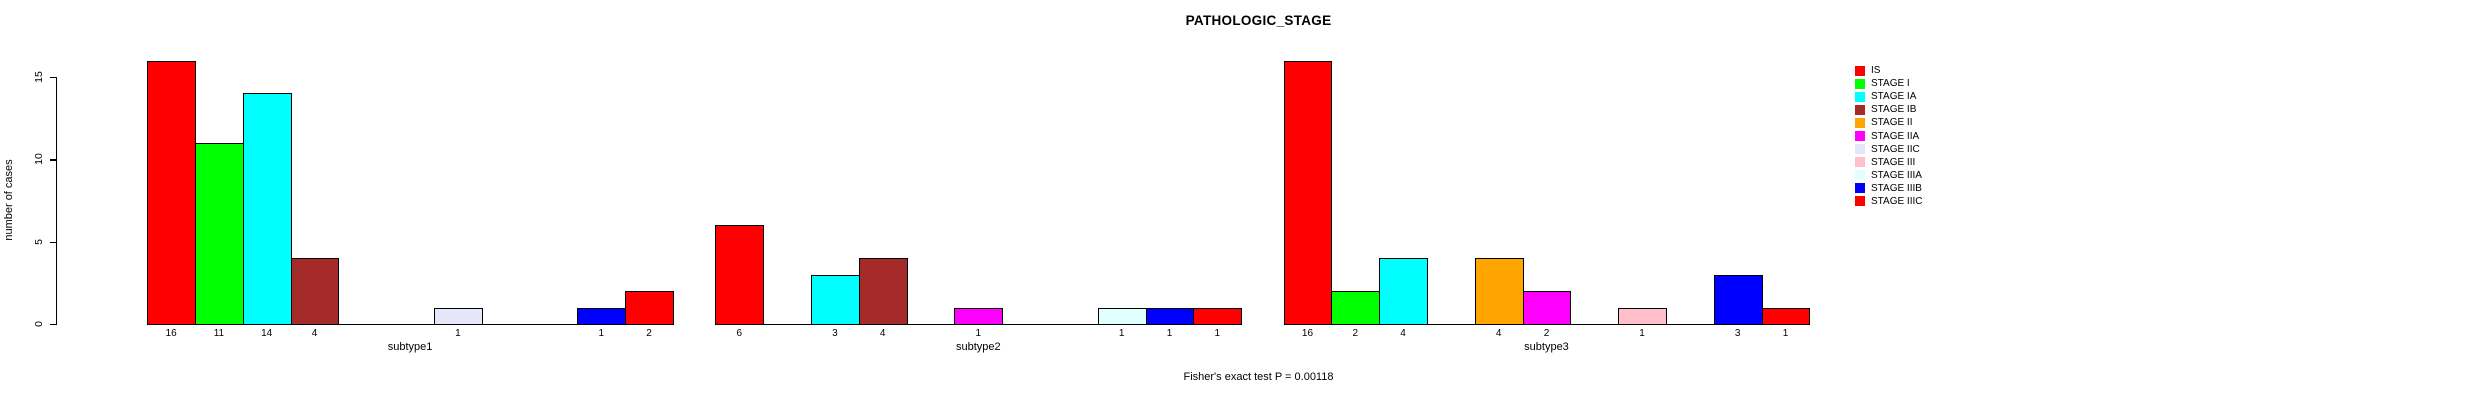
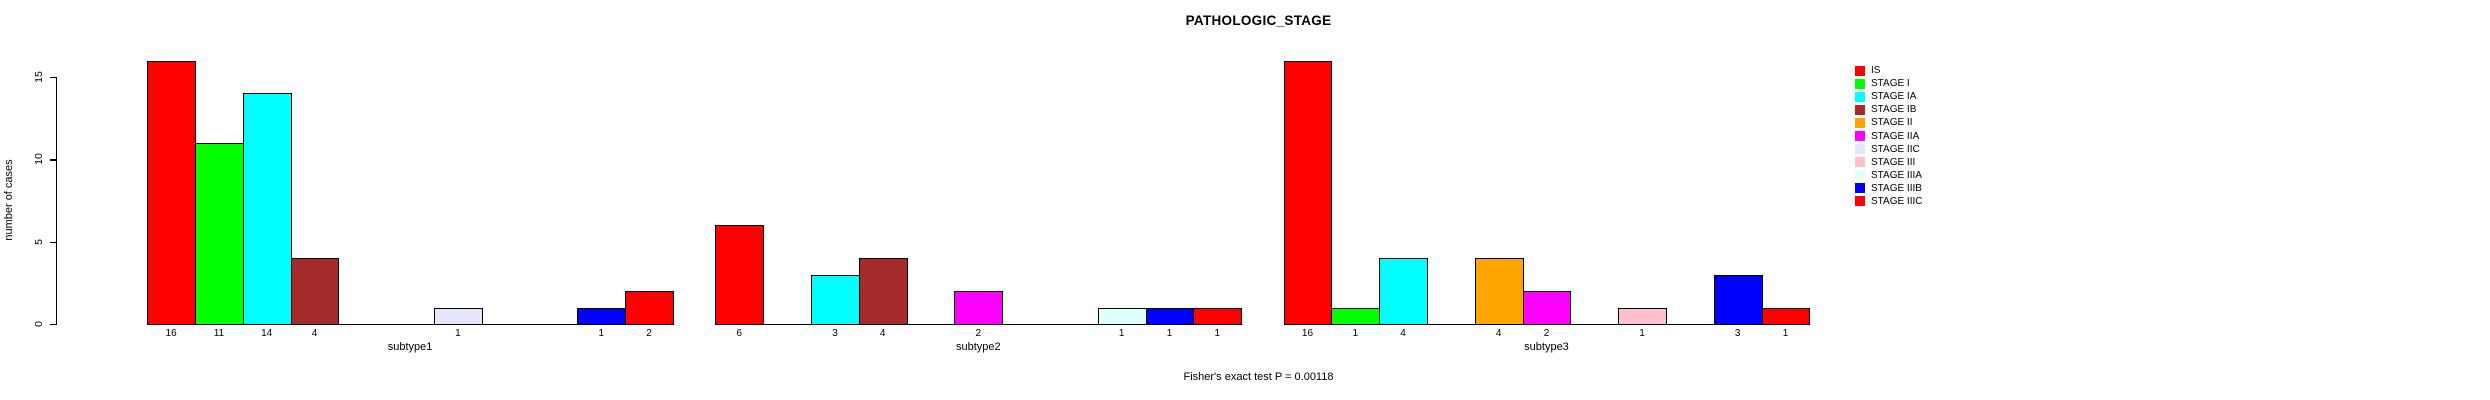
STAGE IIA/subtype2: 1 -> 2
STAGE I/subtype3: 2 -> 1
